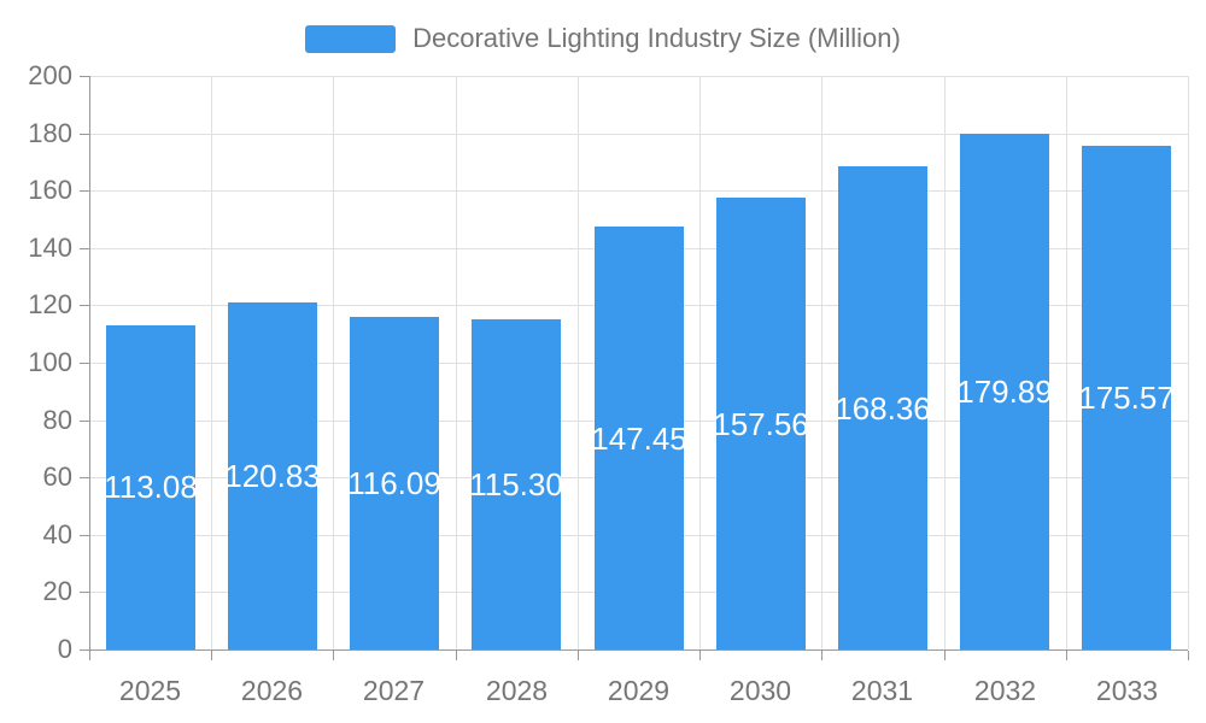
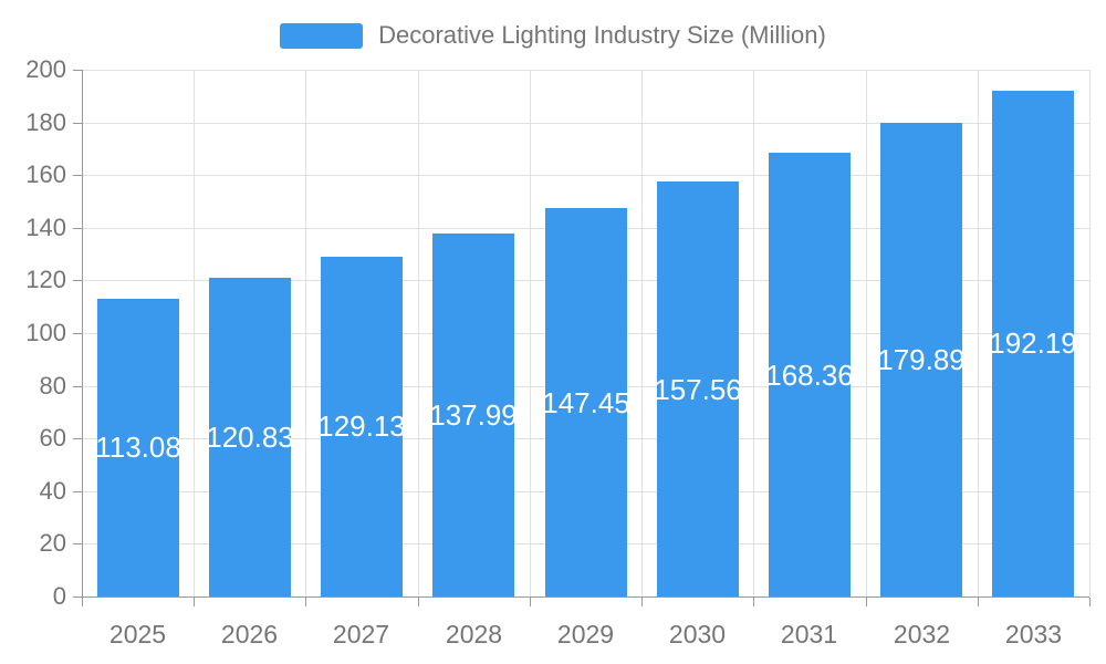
2027: 116.09 -> 129.13
2028: 115.30 -> 137.99
2033: 175.57 -> 192.19
